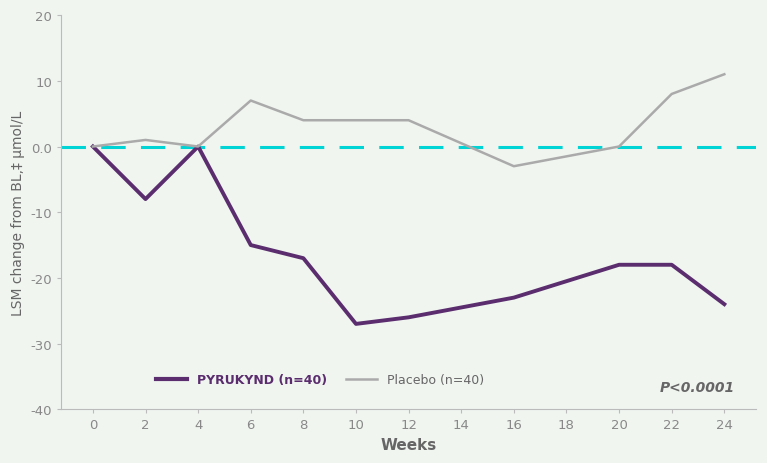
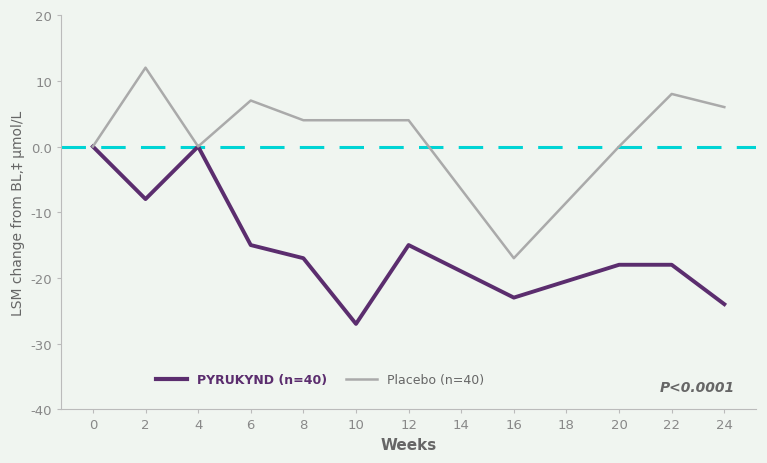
Placebo (n=40)/2: 1 -> 12
PYRUKYND (n=40)/12: -26 -> -15
Placebo (n=40)/16: -3 -> -17
Placebo (n=40)/24: 11 -> 6
